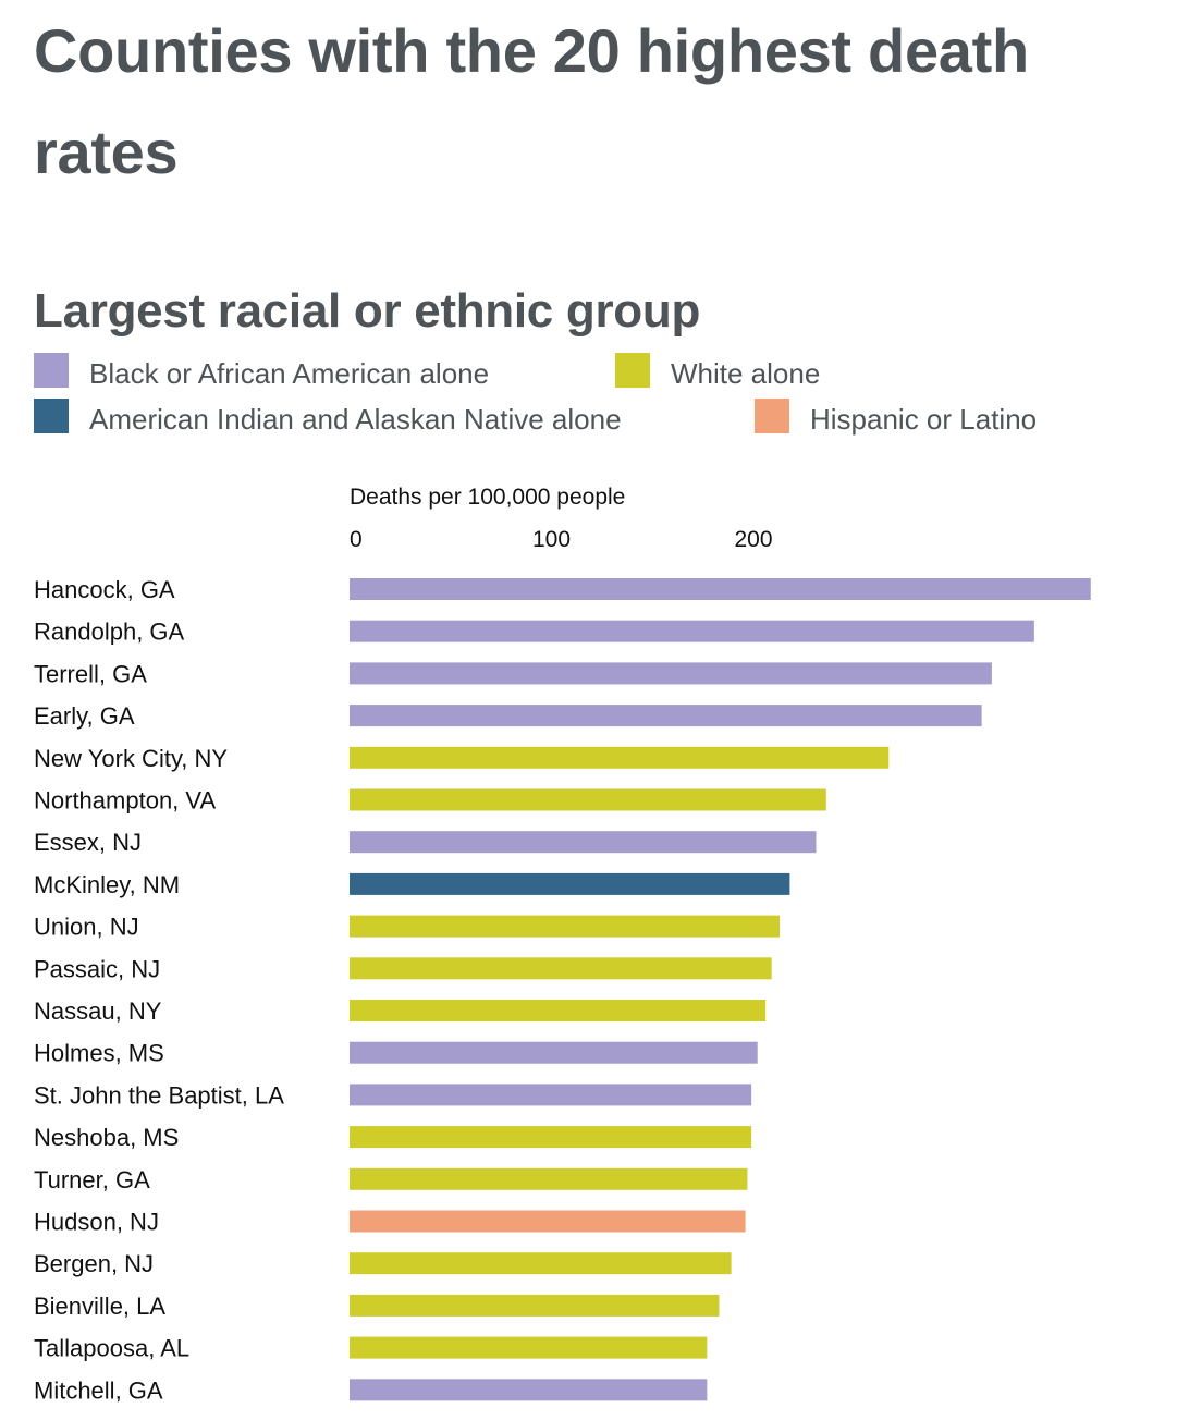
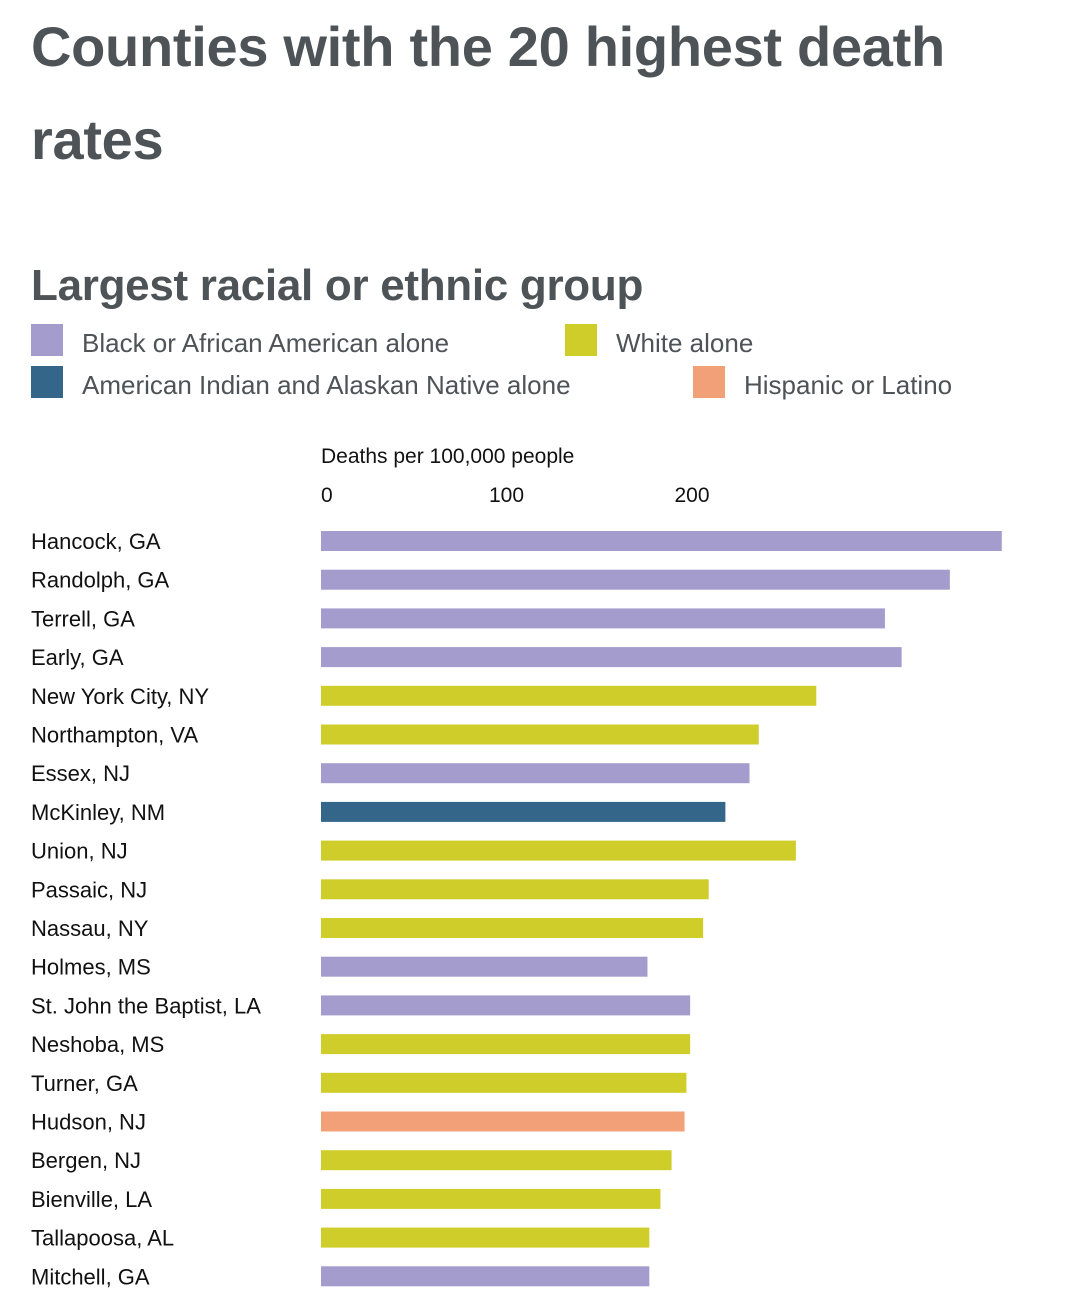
Terrell, GA: 318 -> 304
Union, NJ: 213 -> 256
Holmes, MS: 202 -> 176
